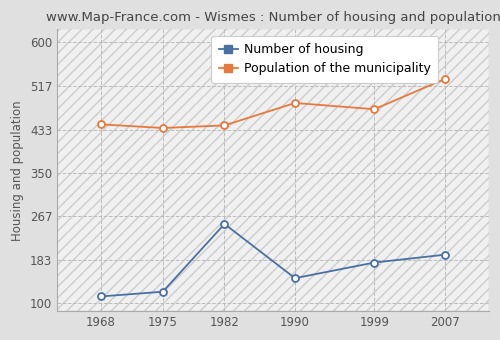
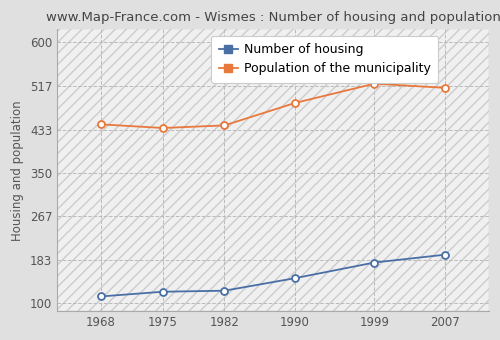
Number of housing/1982: 252 -> 124
Population of the municipality/1999: 472 -> 521
Population of the municipality/2007: 530 -> 513
